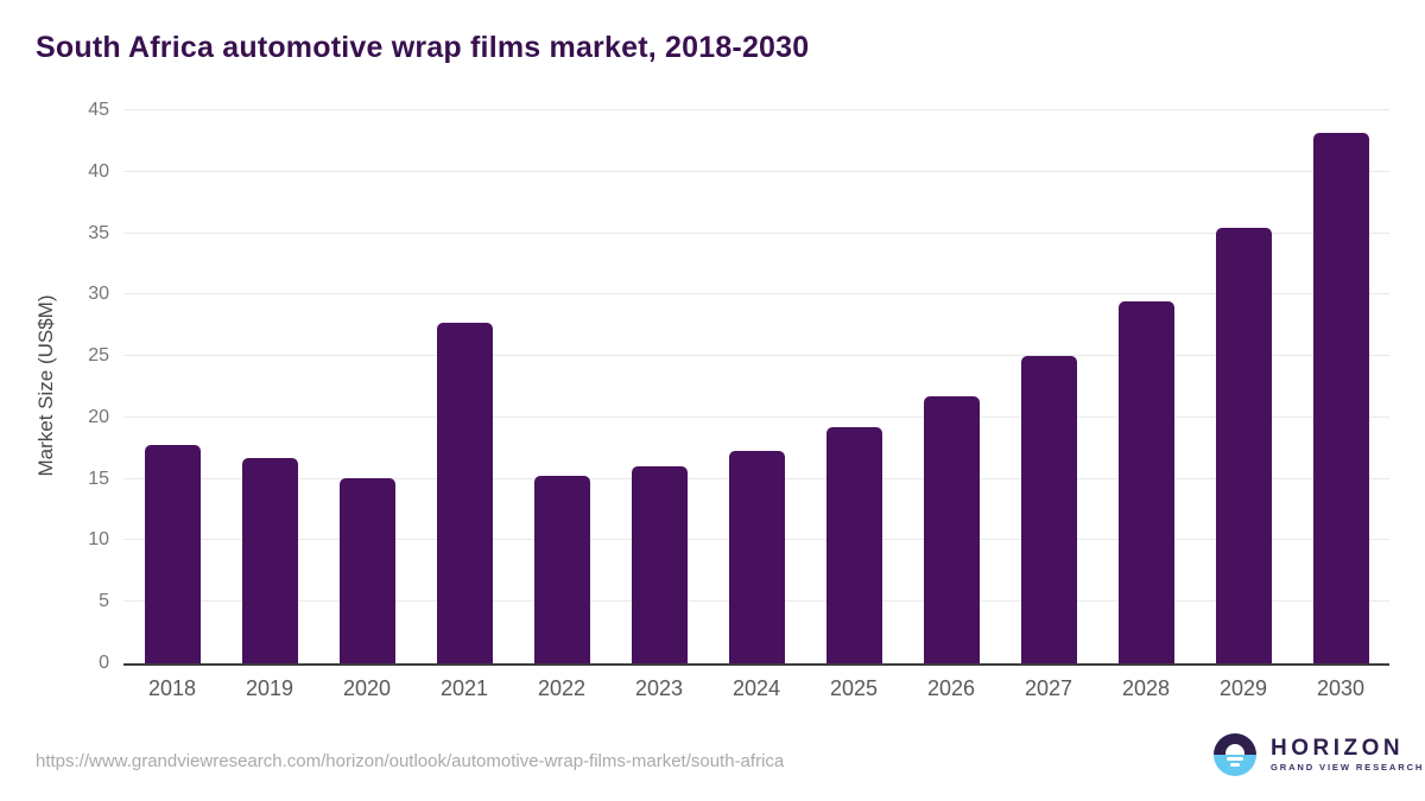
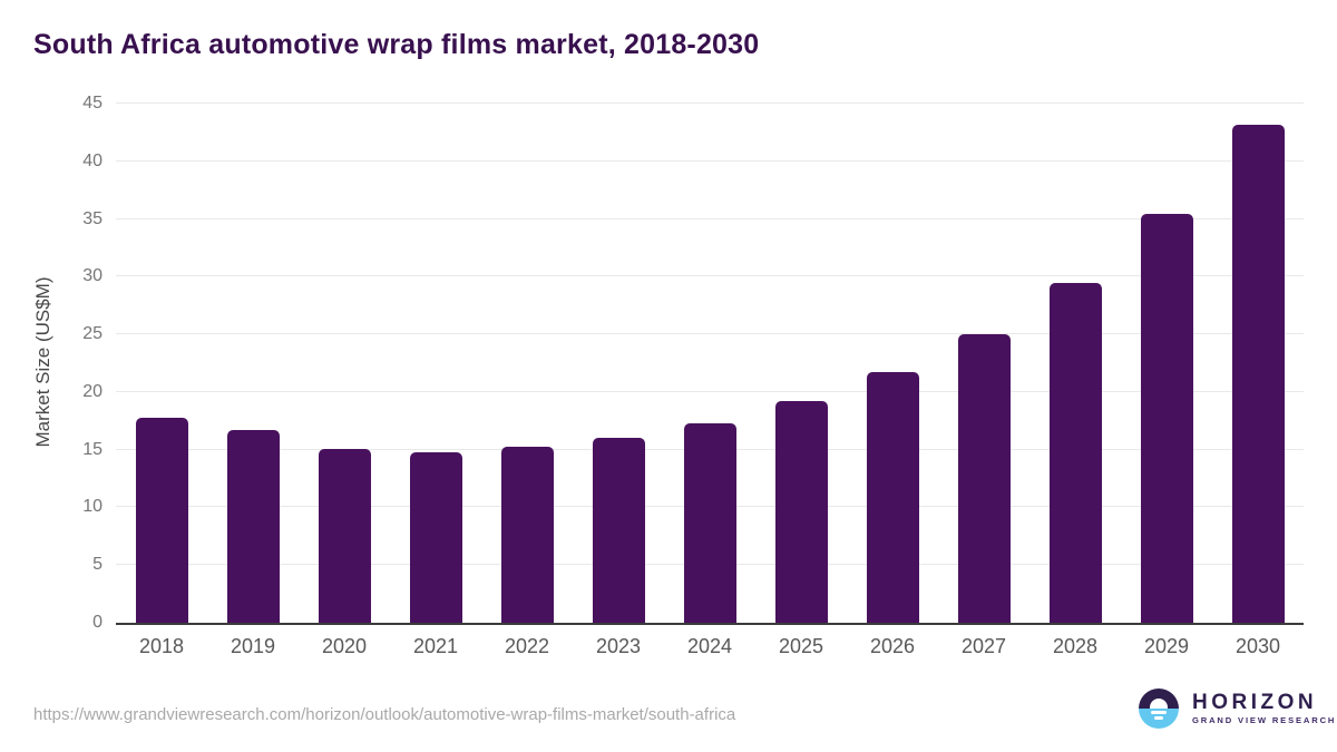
2021: 27.7 -> 14.8
